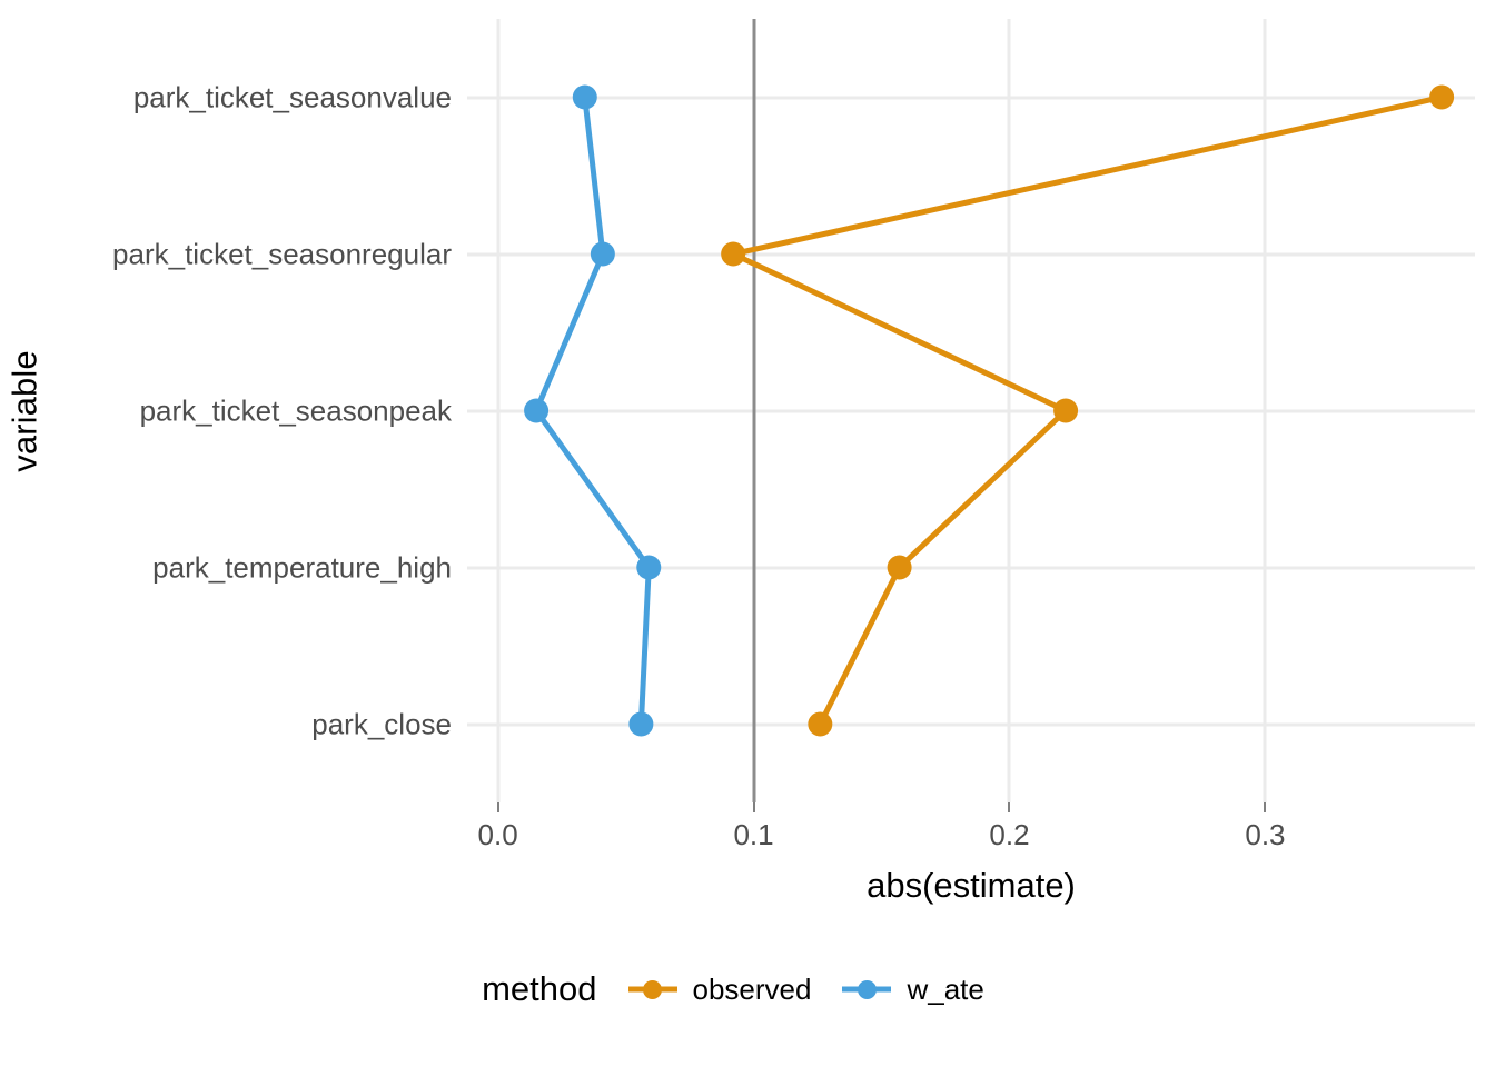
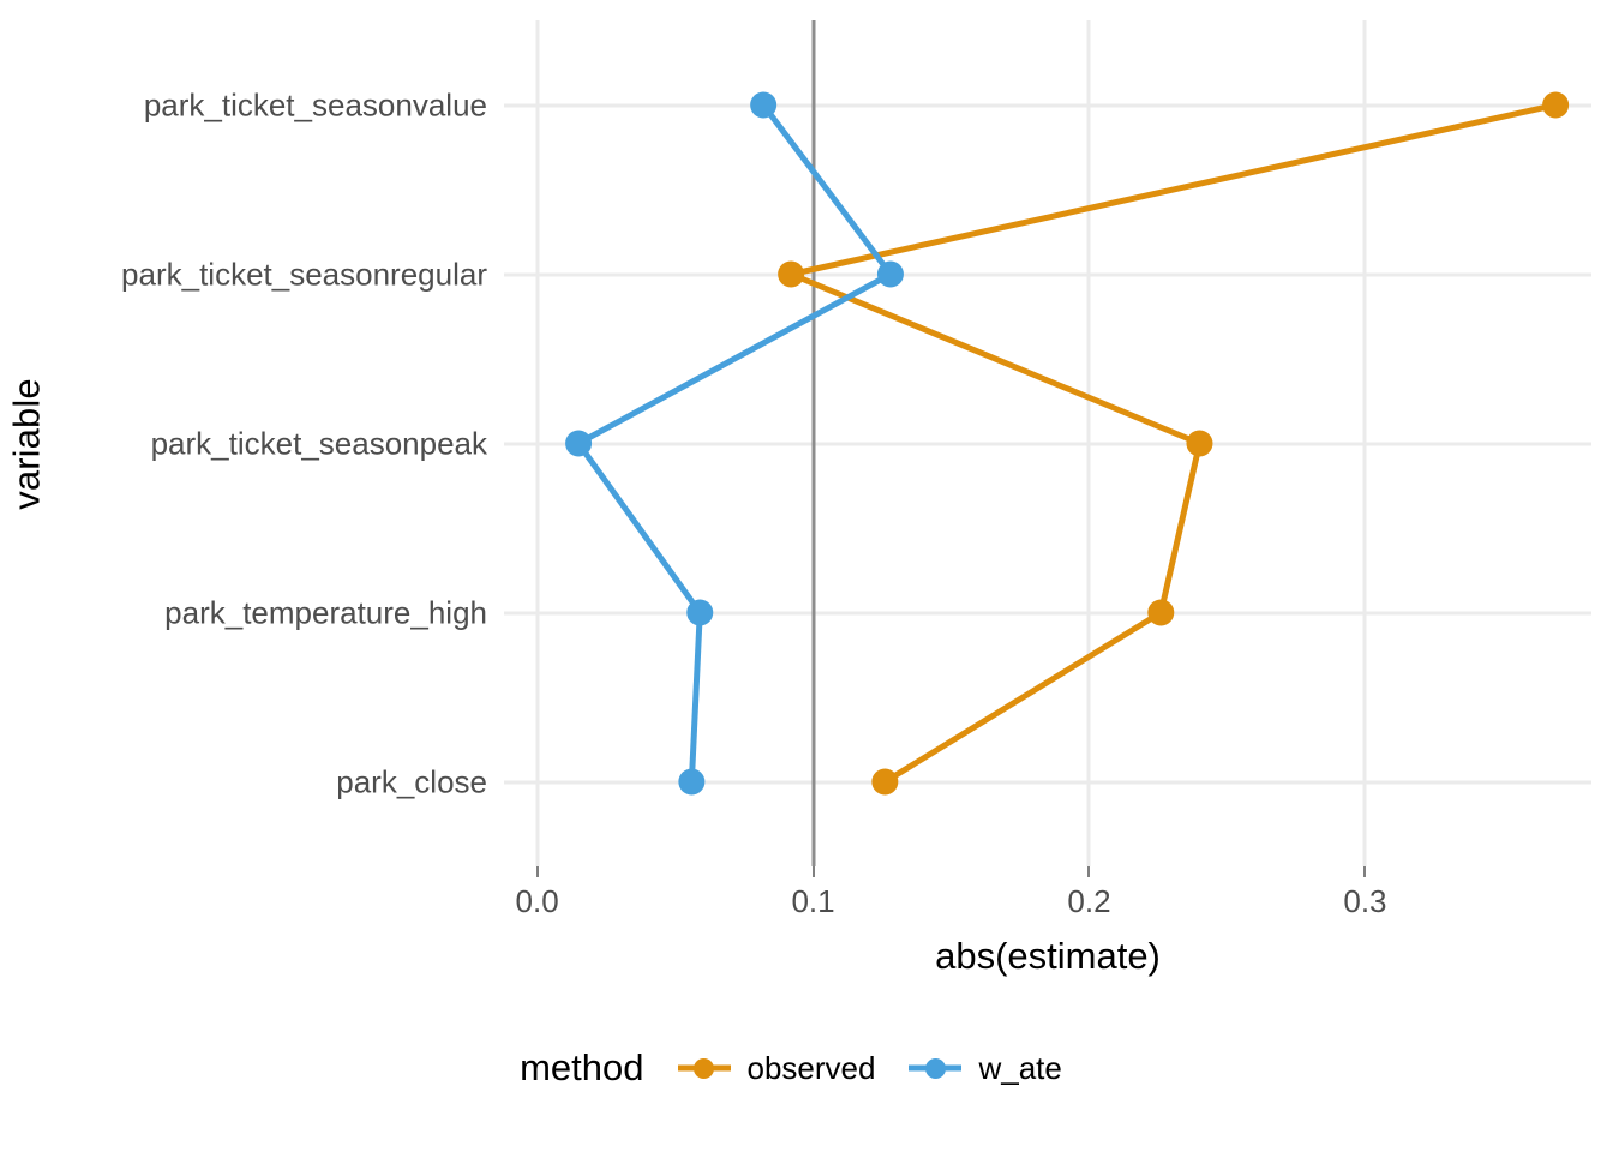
w_ate/park_ticket_seasonvalue: 0.034 -> 0.082
w_ate/park_ticket_seasonregular: 0.041 -> 0.128
observed/park_ticket_seasonpeak: 0.222 -> 0.240
observed/park_temperature_high: 0.157 -> 0.226
